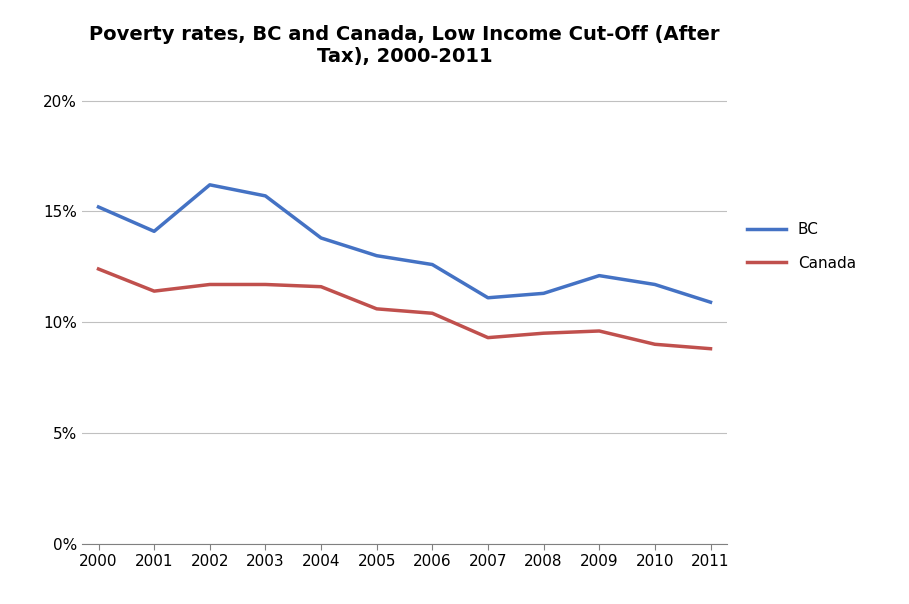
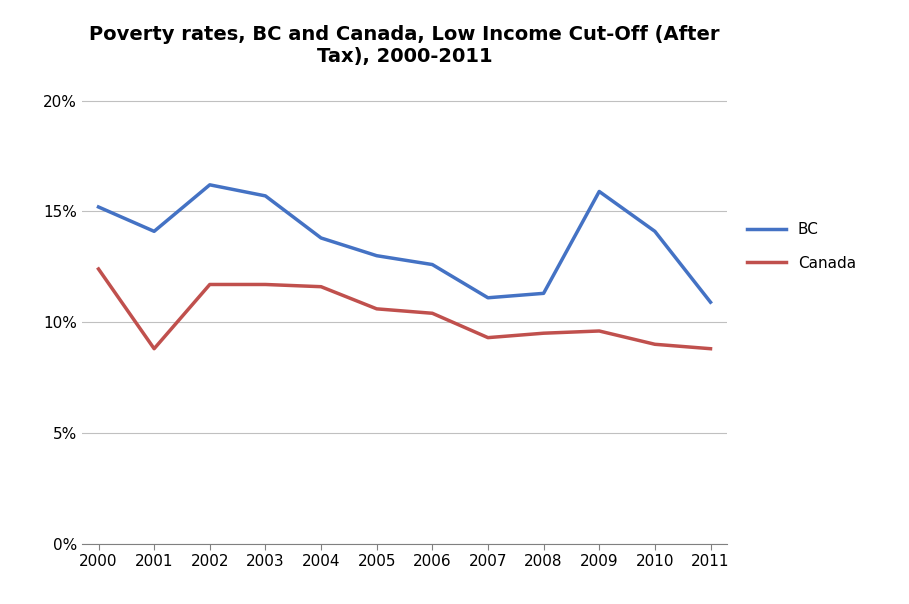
Canada/2001: 11.4% -> 8.8%
BC/2009: 12.1% -> 15.9%
BC/2010: 11.7% -> 14.1%
